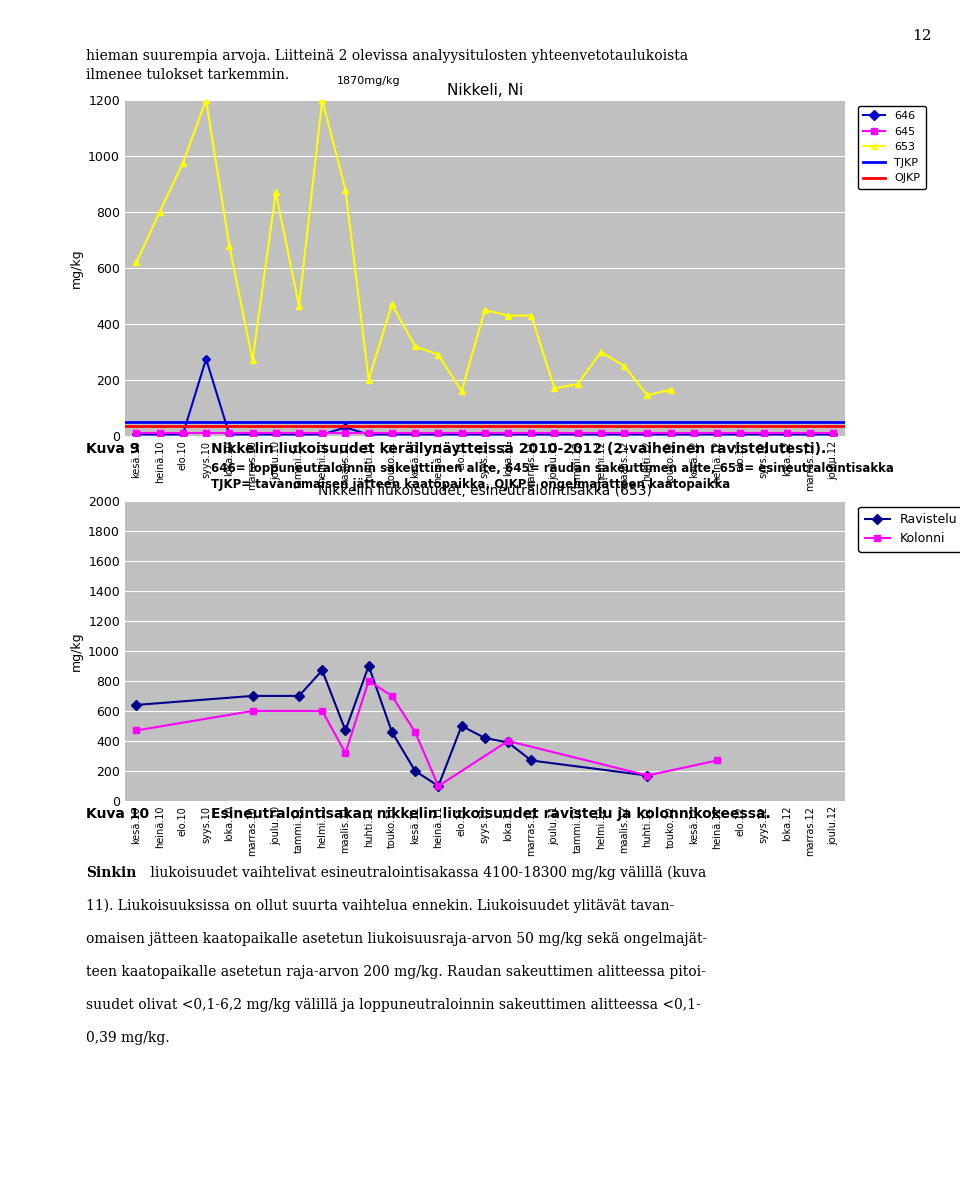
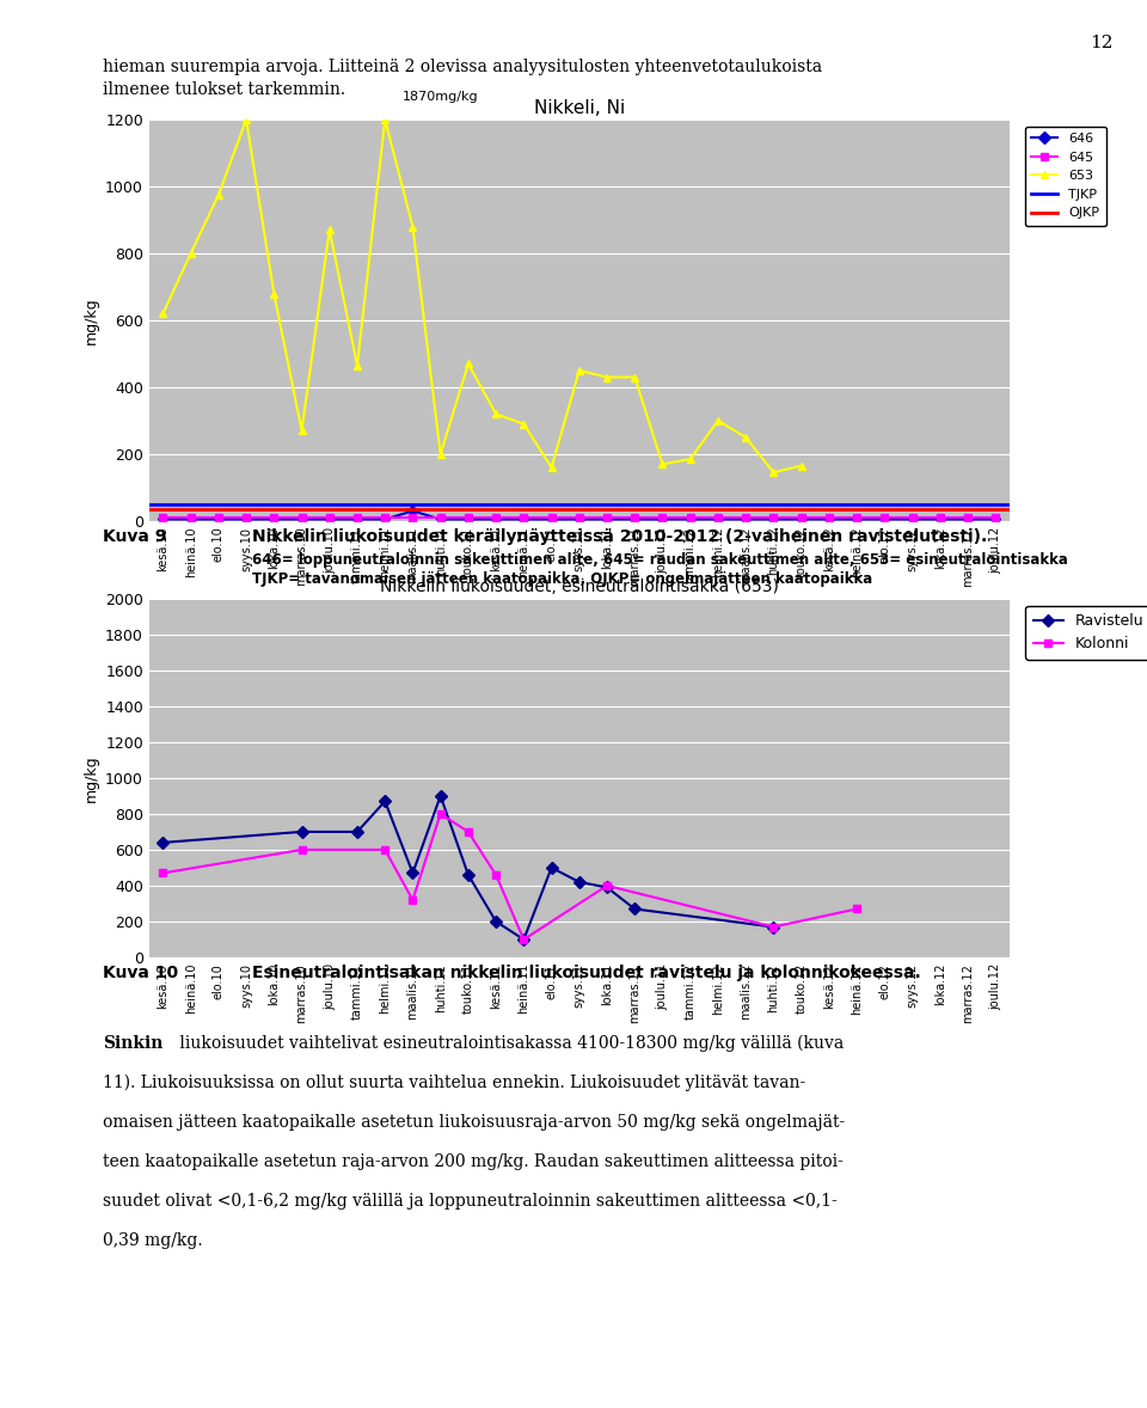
Nikkeli, Ni/646/syys.10: 275 -> 5
